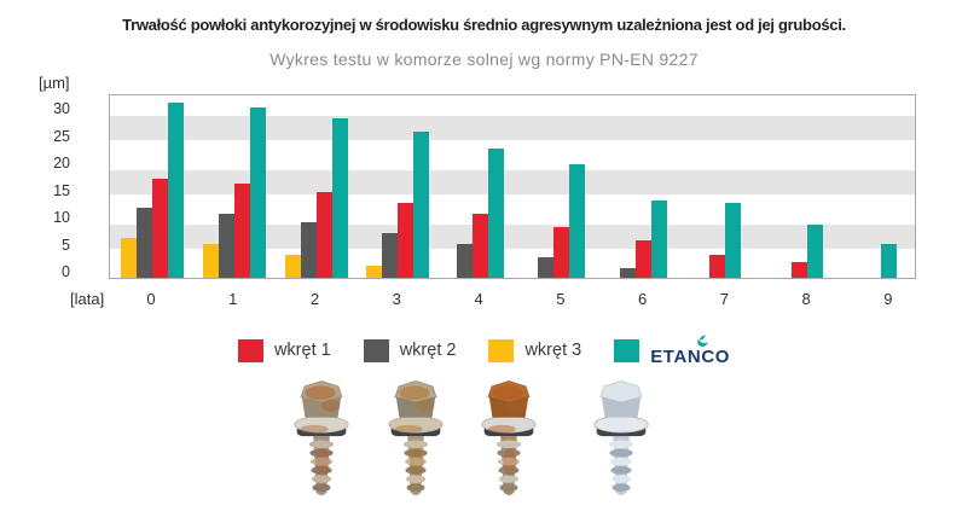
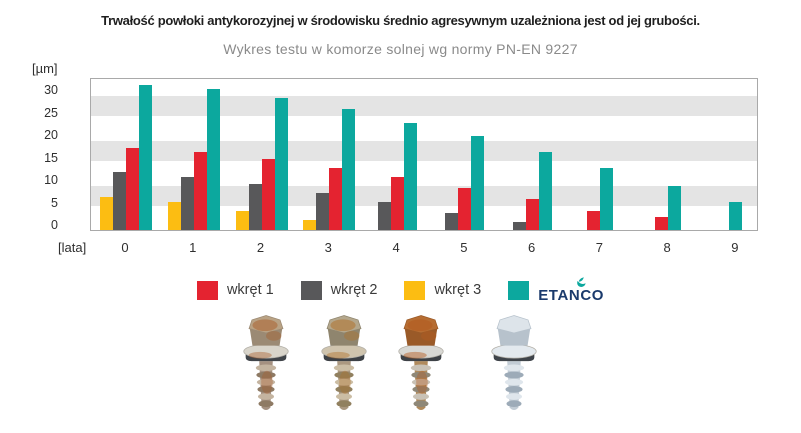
ETANCO/6: 13 -> 16
